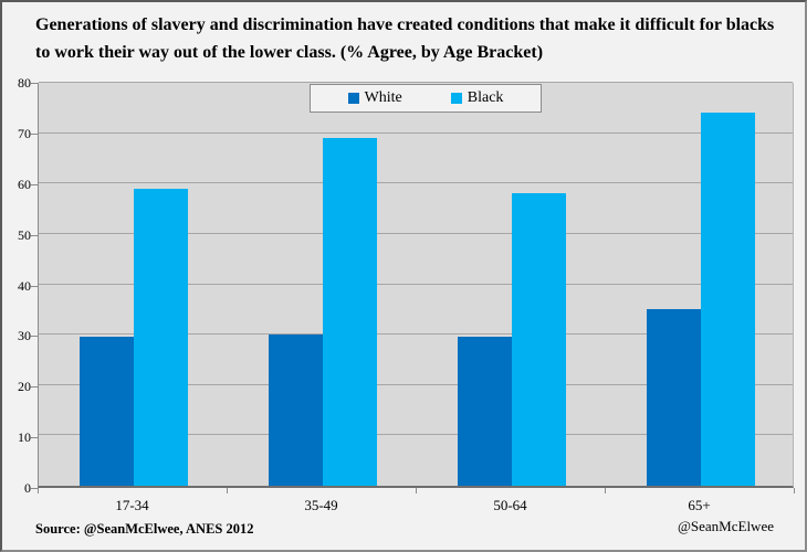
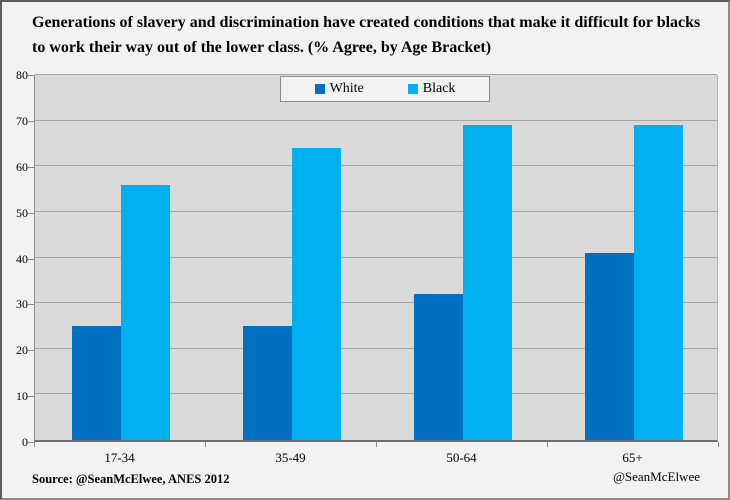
White/17-34: 30 -> 25
Black/17-34: 59 -> 56
White/35-49: 30 -> 25
Black/35-49: 69 -> 64
White/50-64: 30 -> 32
Black/50-64: 58 -> 69
White/65+: 35 -> 41
Black/65+: 74 -> 69
